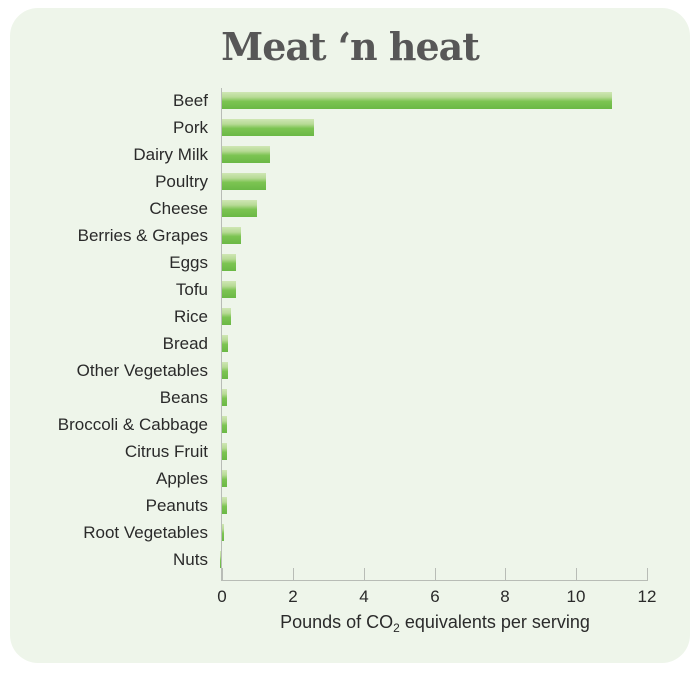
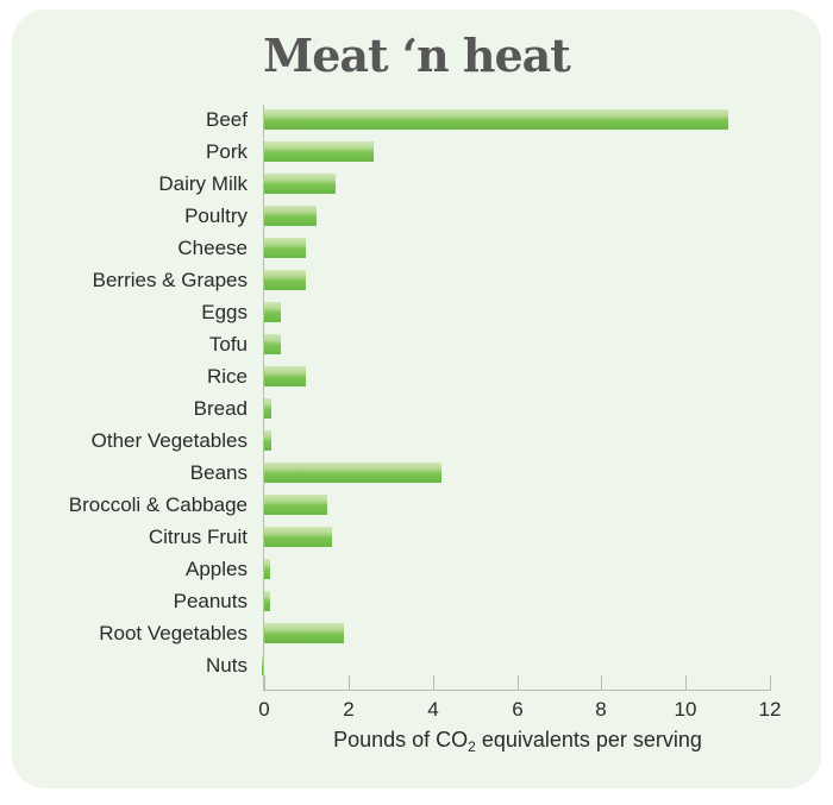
Dairy Milk: 1.4 -> 1.7
Berries & Grapes: 0.6 -> 1.0
Rice: 0.3 -> 1.0
Beans: 0.1 -> 4.2
Broccoli & Cabbage: 0.1 -> 1.5
Citrus Fruit: 0.1 -> 1.6
Root Vegetables: 0.1 -> 1.9
